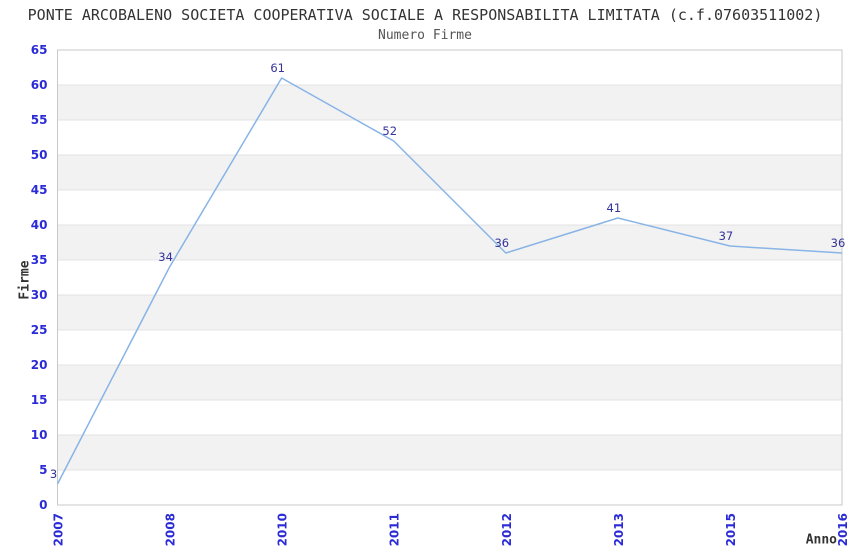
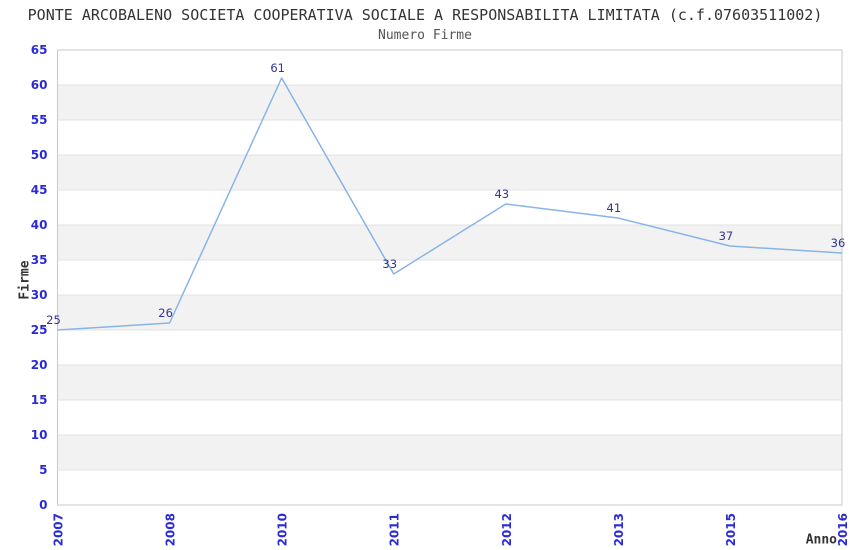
2007: 3 -> 25
2008: 34 -> 26
2011: 52 -> 33
2012: 36 -> 43
